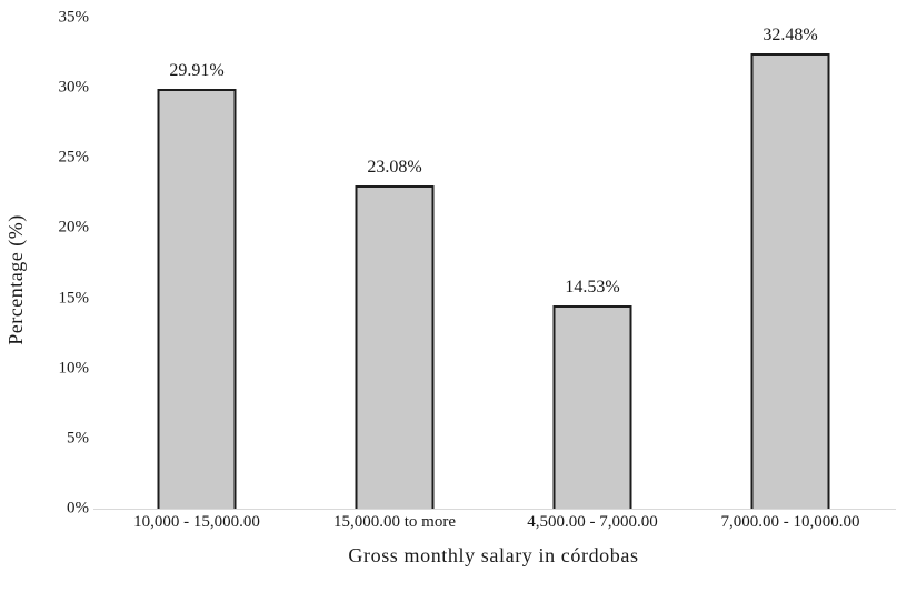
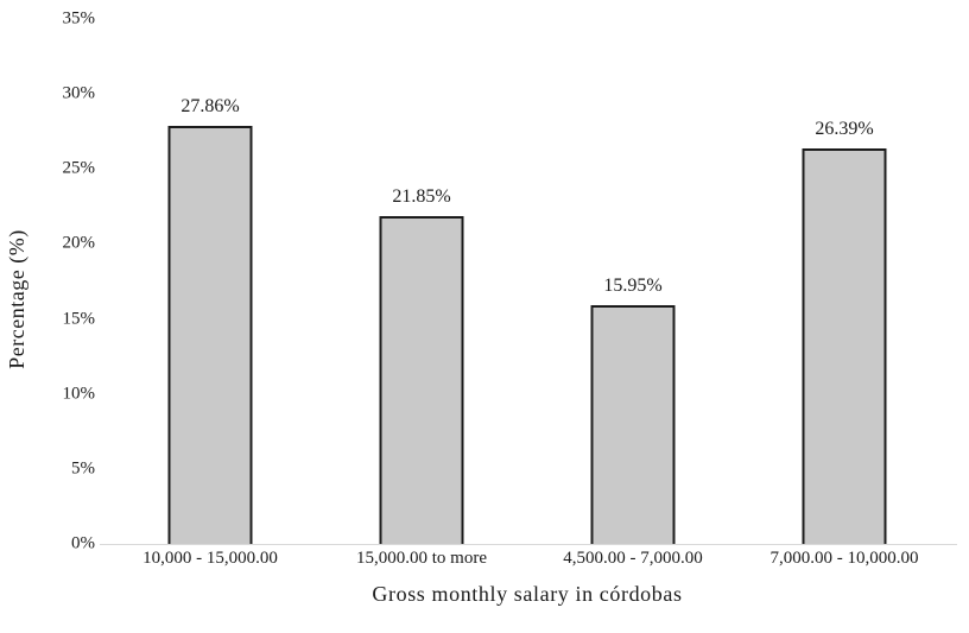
10,000 - 15,000.00: 29.91% -> 27.86%
15,000.00 to more: 23.08% -> 21.85%
4,500.00 - 7,000.00: 14.53% -> 15.95%
7,000.00 - 10,000.00: 32.48% -> 26.39%
